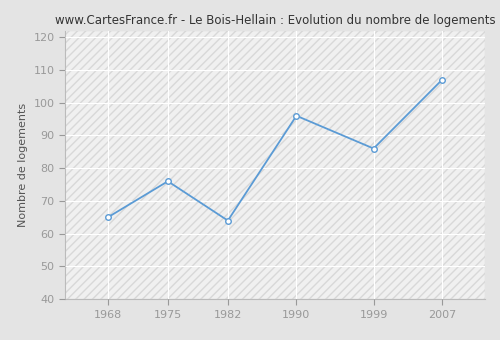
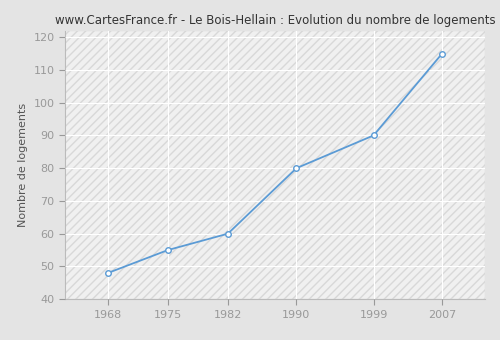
1968: 65 -> 48
1975: 76 -> 55
1982: 64 -> 60
1990: 96 -> 80
1999: 86 -> 90
2007: 107 -> 115
